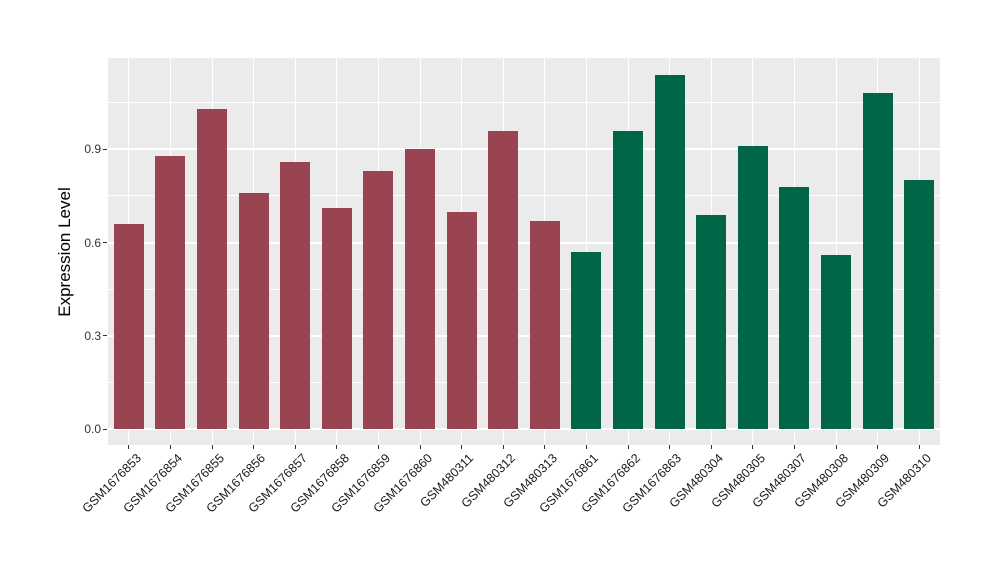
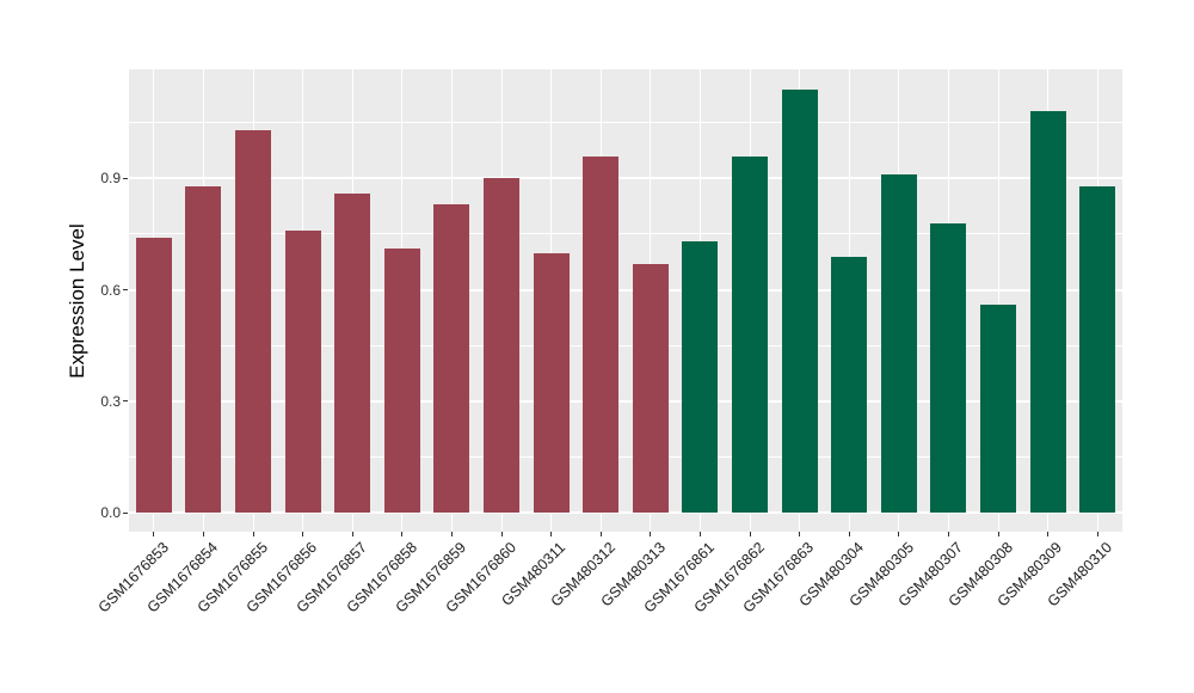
GSM1676853: 0.66 -> 0.74
GSM1676861: 0.57 -> 0.73
GSM480310: 0.80 -> 0.88
